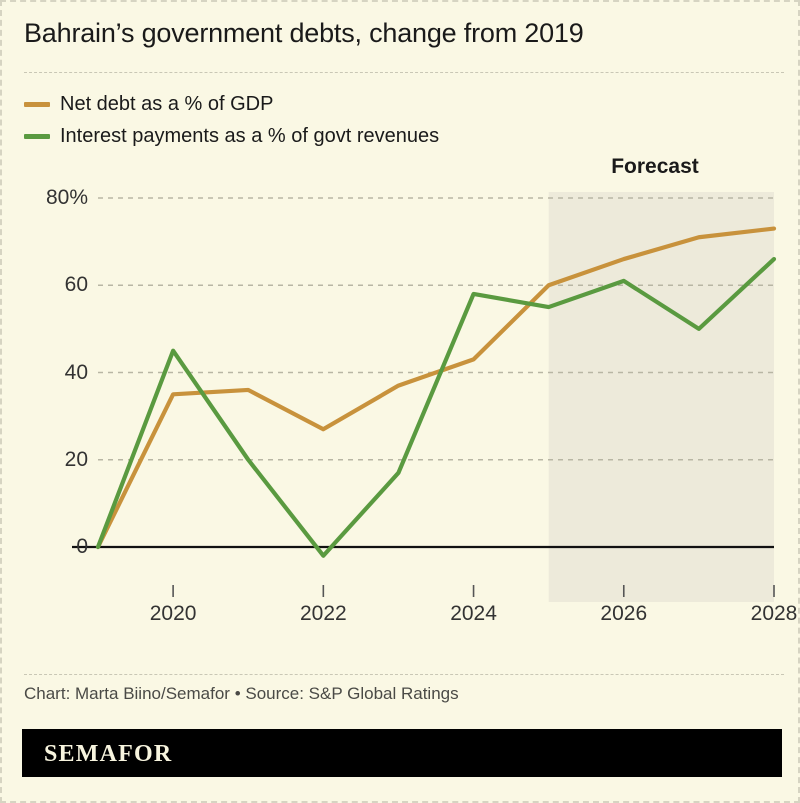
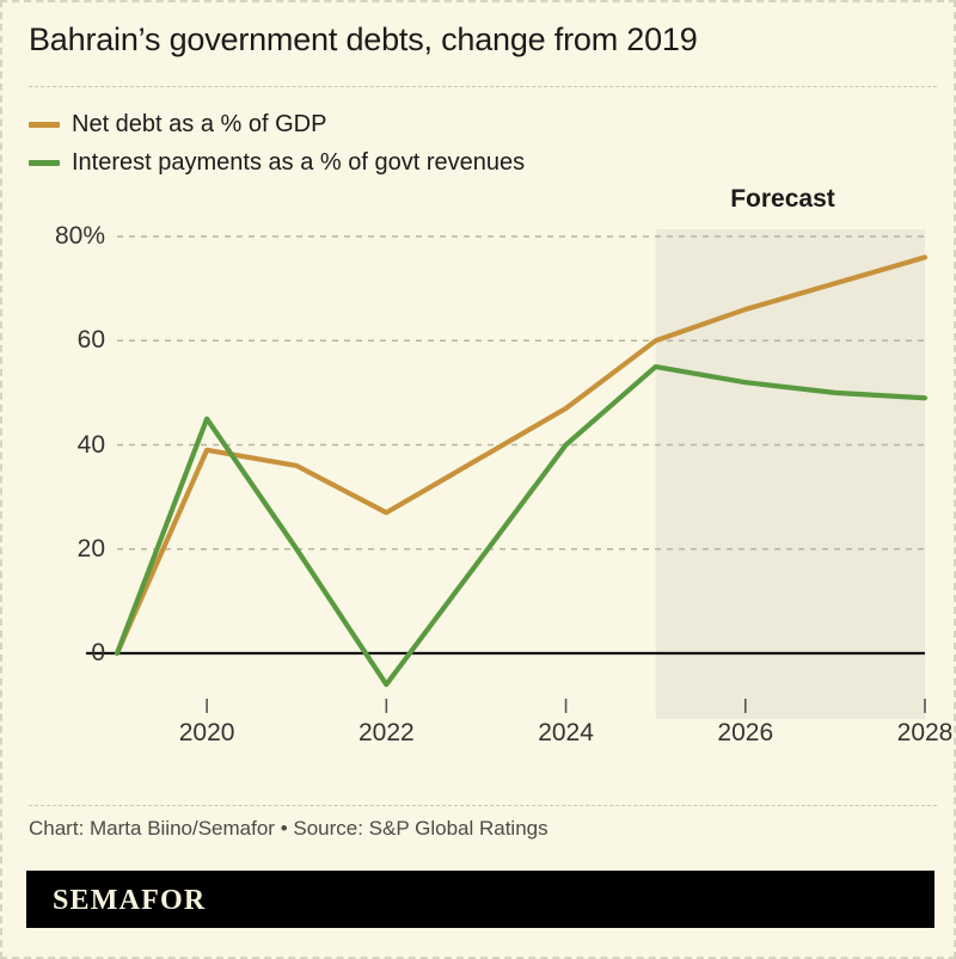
Net debt as a % of GDP/2020: 35% -> 39%
Interest payments as a % of govt revenues/2022: -2% -> -6%
Net debt as a % of GDP/2024: 43% -> 47%
Interest payments as a % of govt revenues/2024: 58% -> 40%
Interest payments as a % of govt revenues/2026: 61% -> 52%
Net debt as a % of GDP/2028: 73% -> 76%
Interest payments as a % of govt revenues/2028: 66% -> 49%
